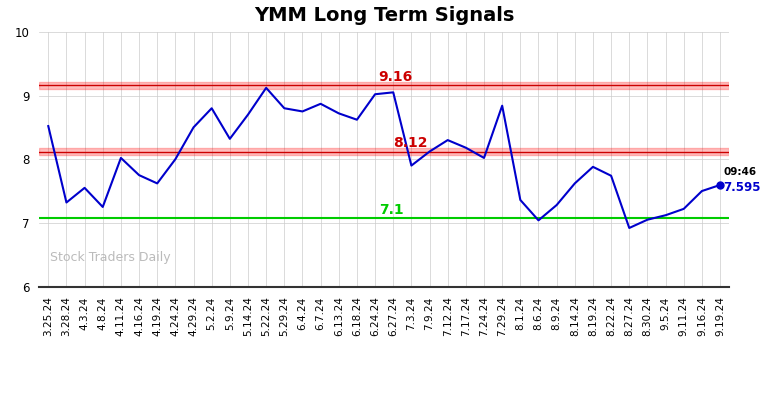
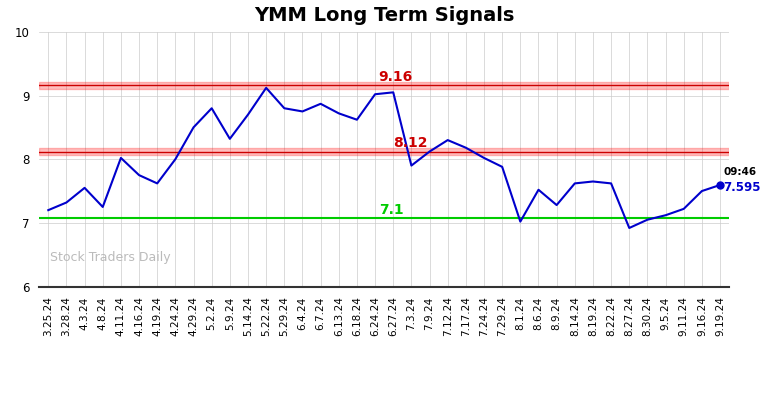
3.25.24: 8.52 -> 7.20
7.29.24: 8.84 -> 7.88
8.1.24: 7.36 -> 7.02
8.6.24: 7.04 -> 7.52
8.19.24: 7.88 -> 7.65
8.22.24: 7.74 -> 7.62
